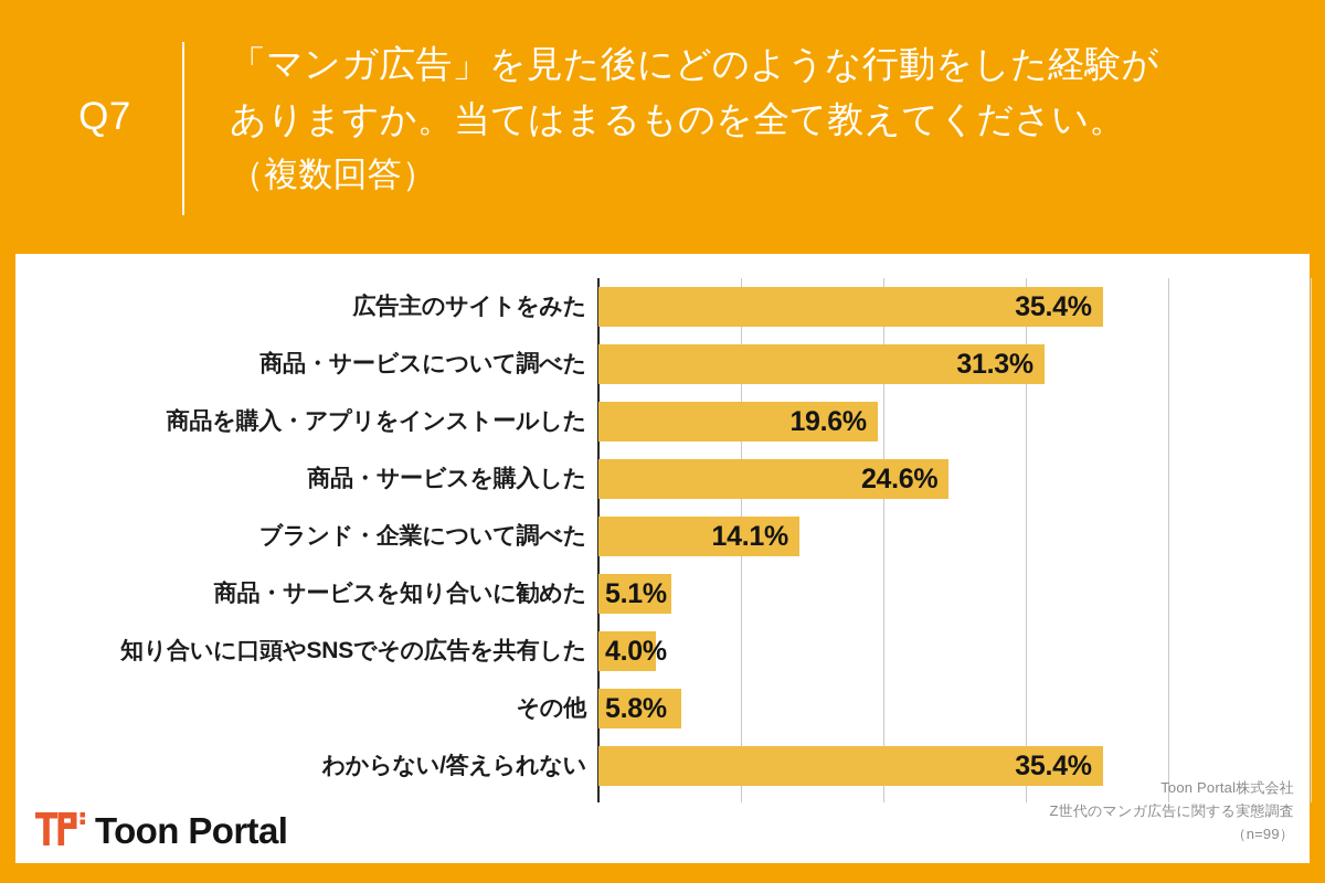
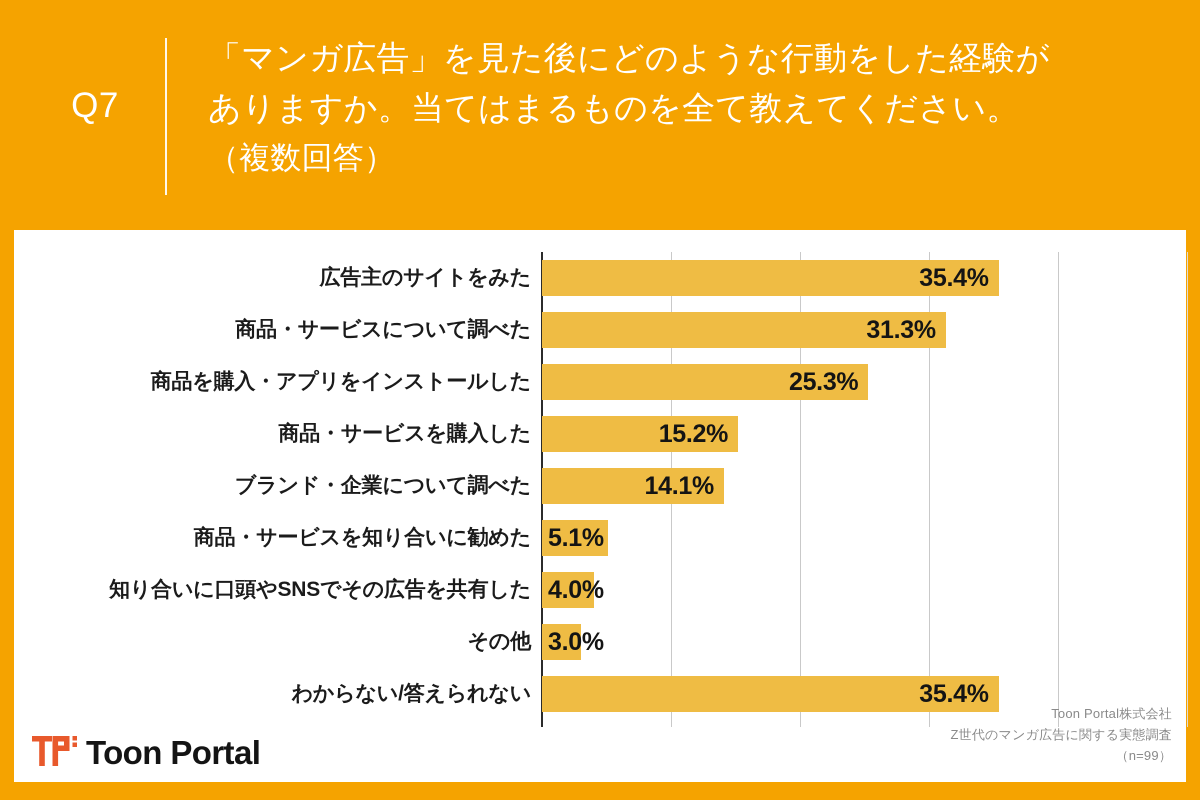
商品を購入・アプリをインストールした: 19.6% -> 25.3%
商品・サービスを購入した: 24.6% -> 15.2%
その他: 5.8% -> 3.0%
